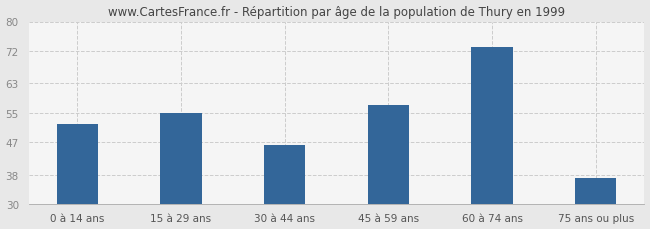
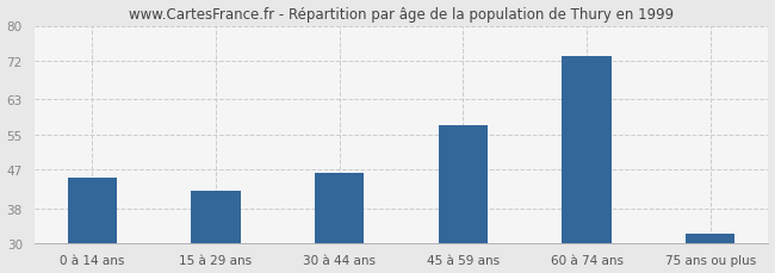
0 à 14 ans: 52 -> 45
15 à 29 ans: 55 -> 42
75 ans ou plus: 37 -> 32
